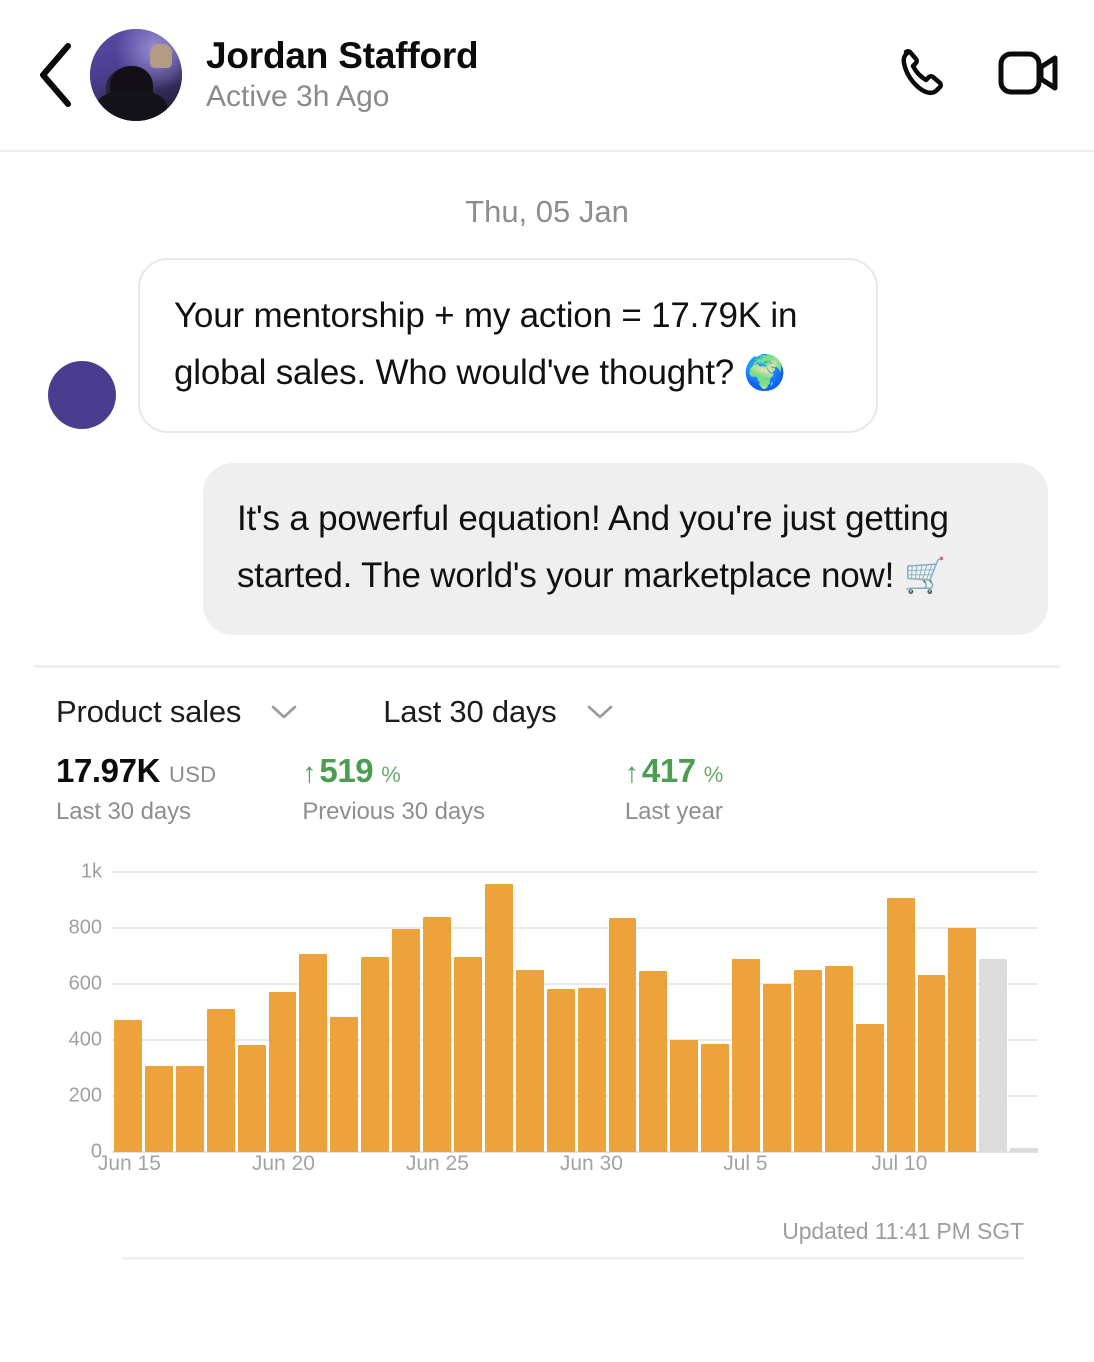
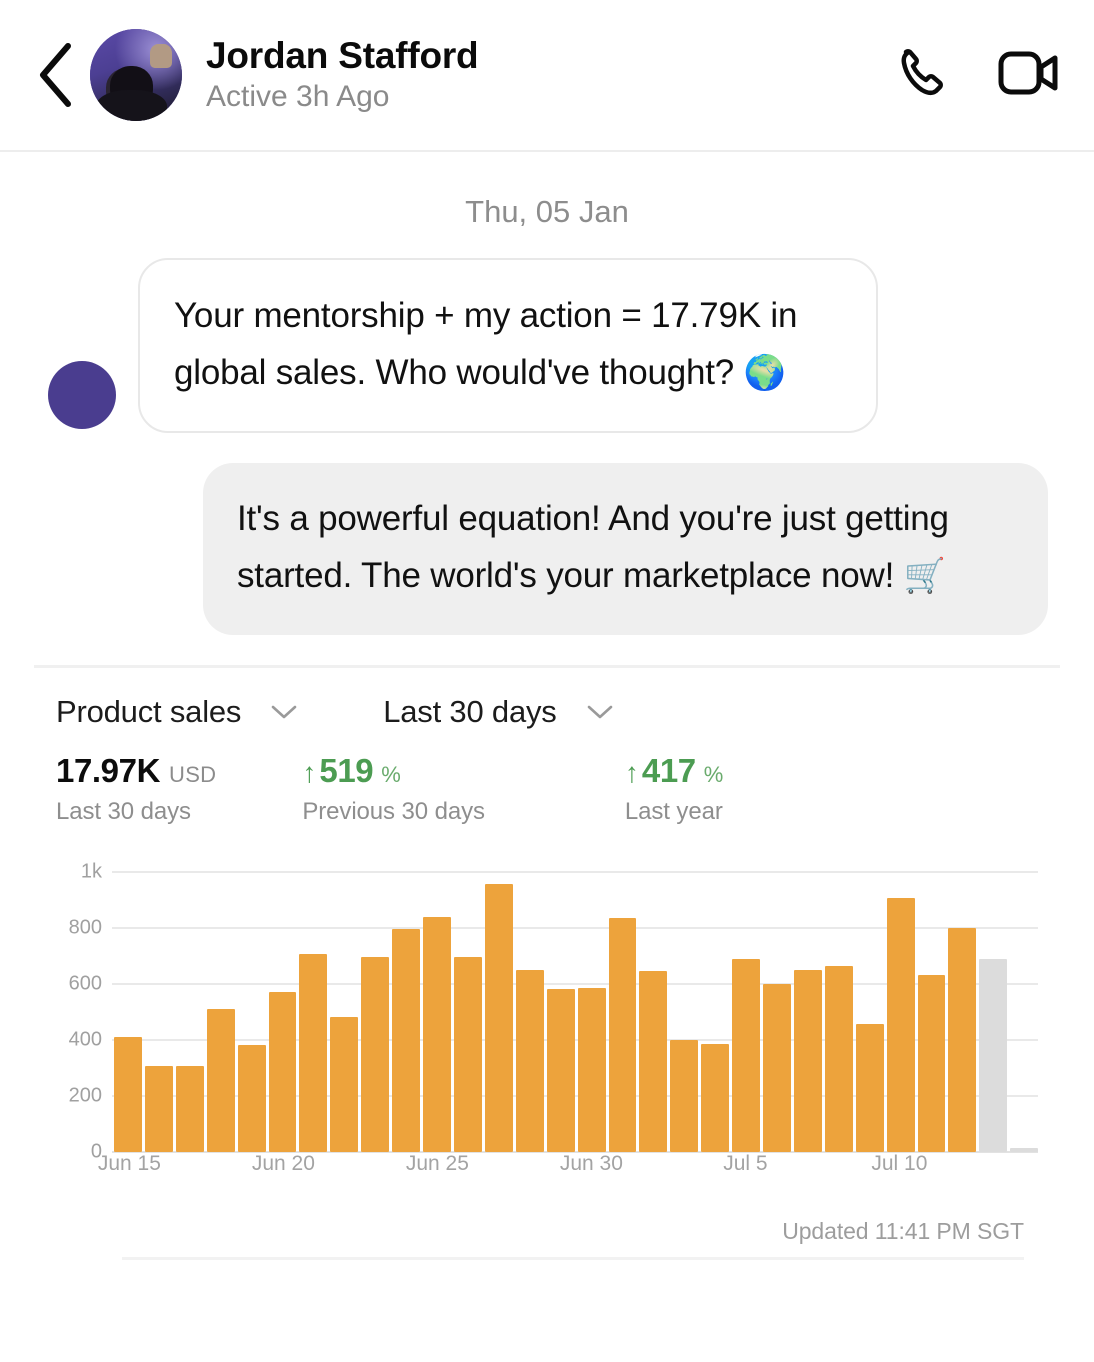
Jun 15: 470 -> 410
